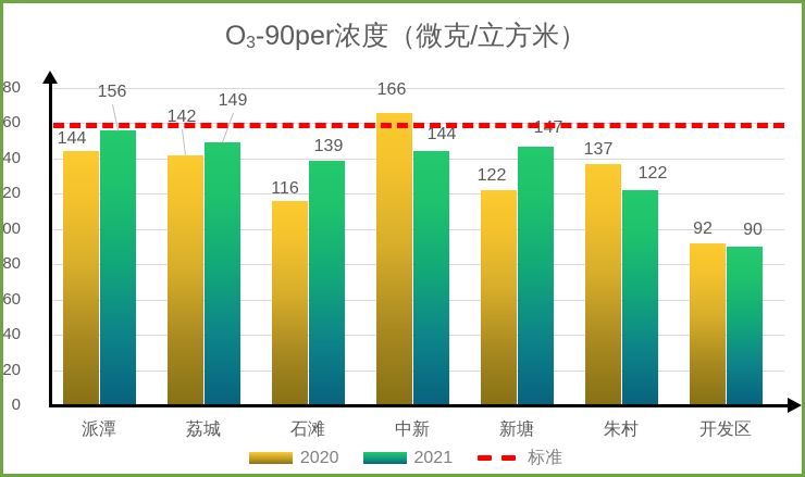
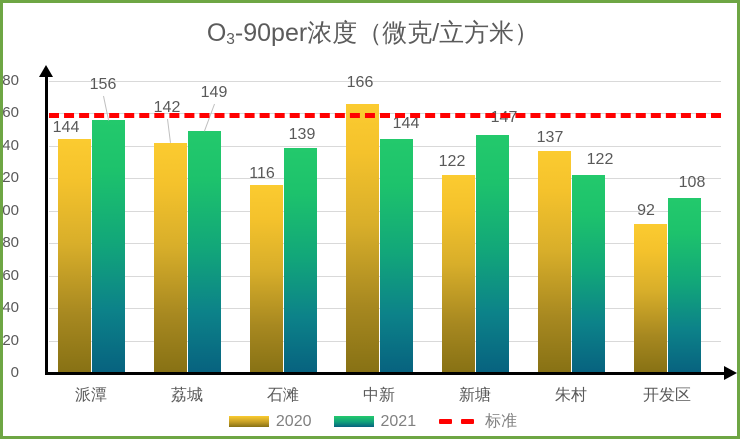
2021/开发区: 90 -> 108
